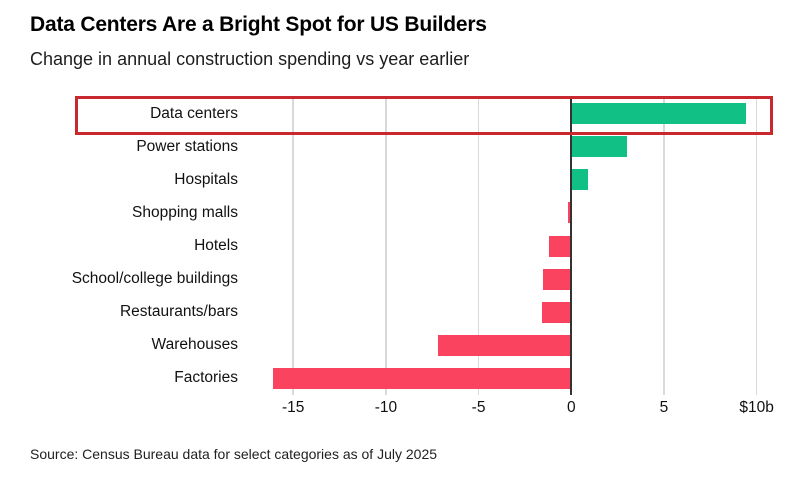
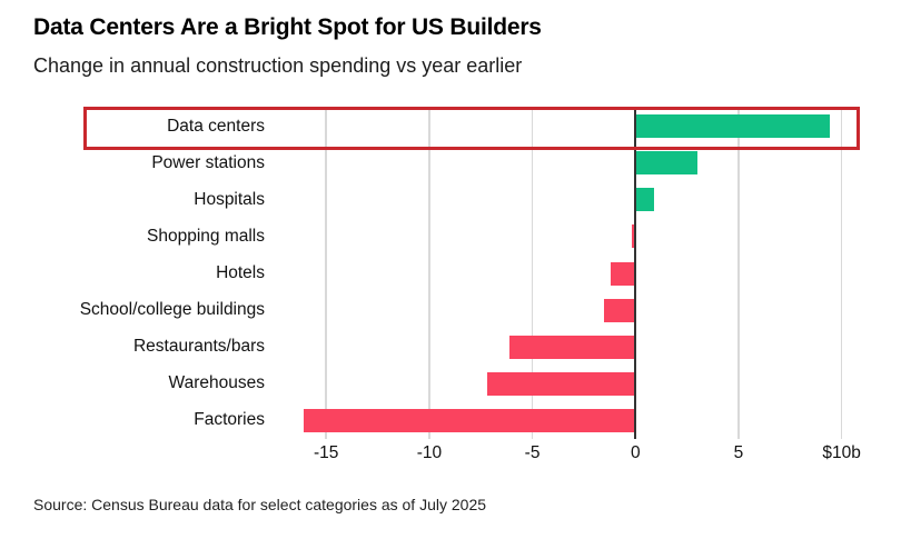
Restaurants/bars: -$1.6b -> -$6.1b
